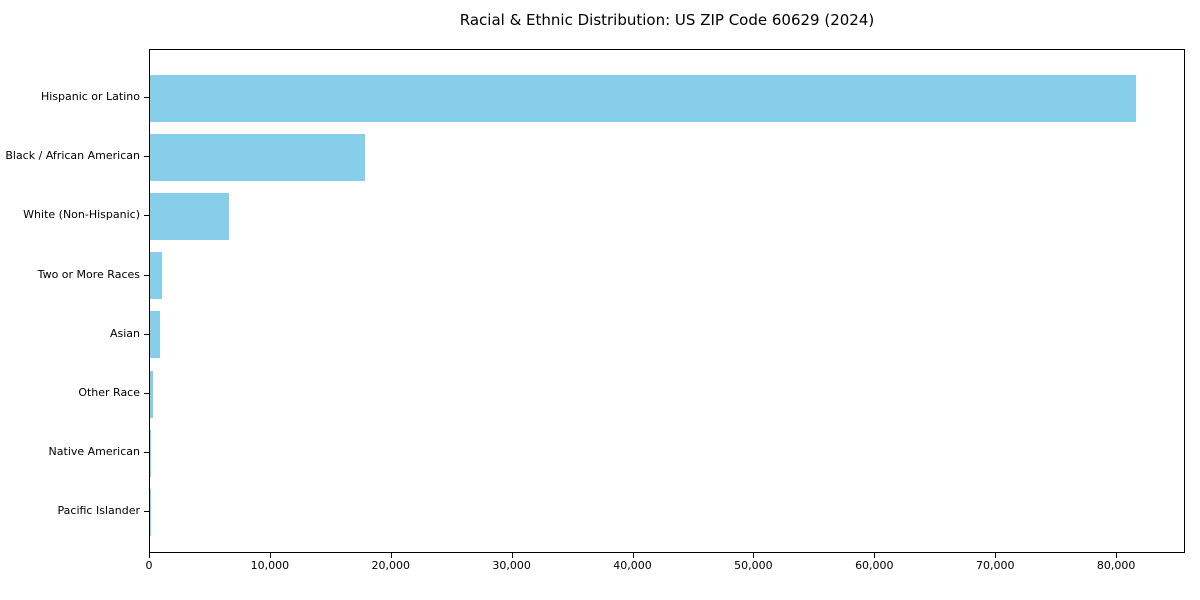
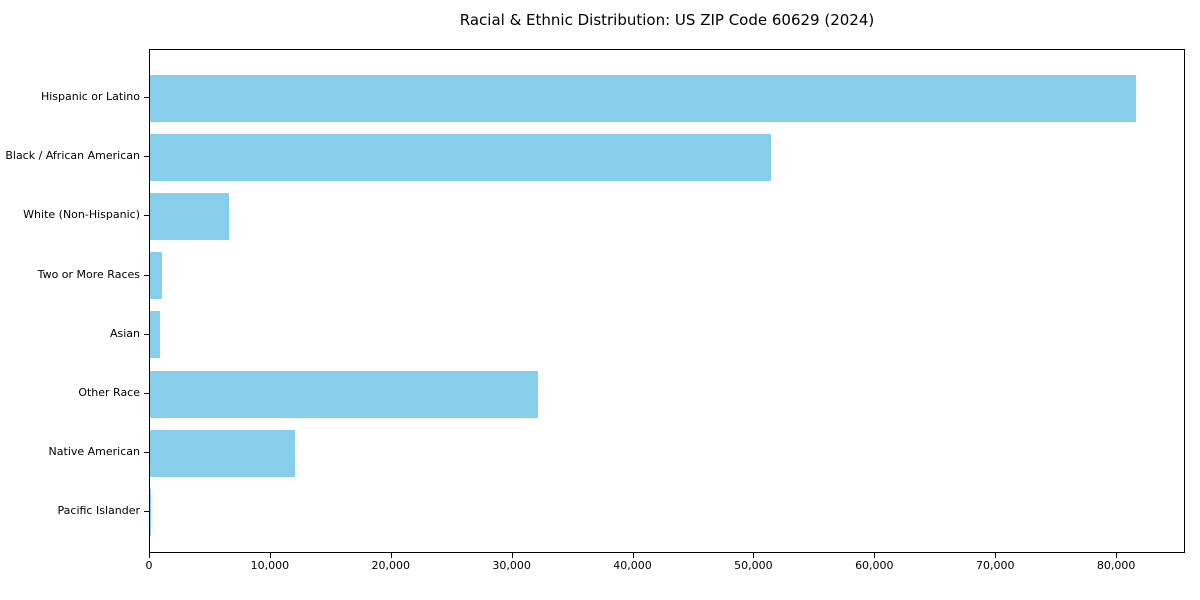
Black / African American: 17800 -> 51400
Other Race: 200 -> 32100
Native American: 100 -> 12000
